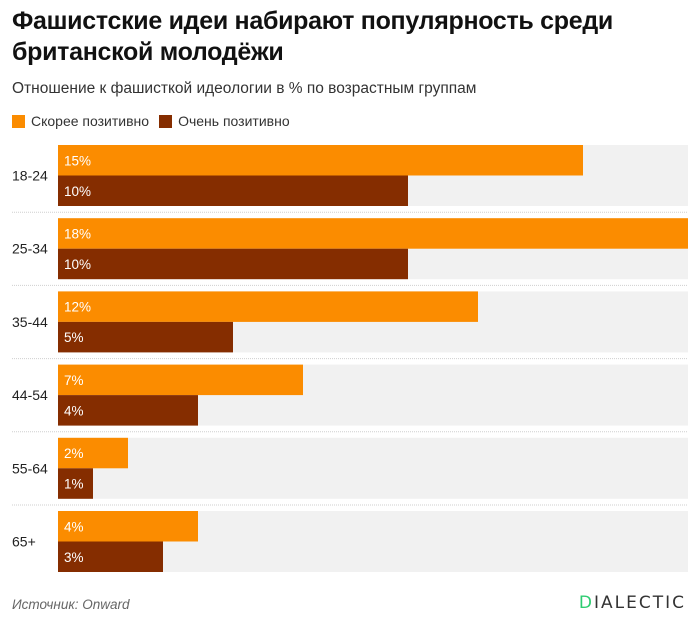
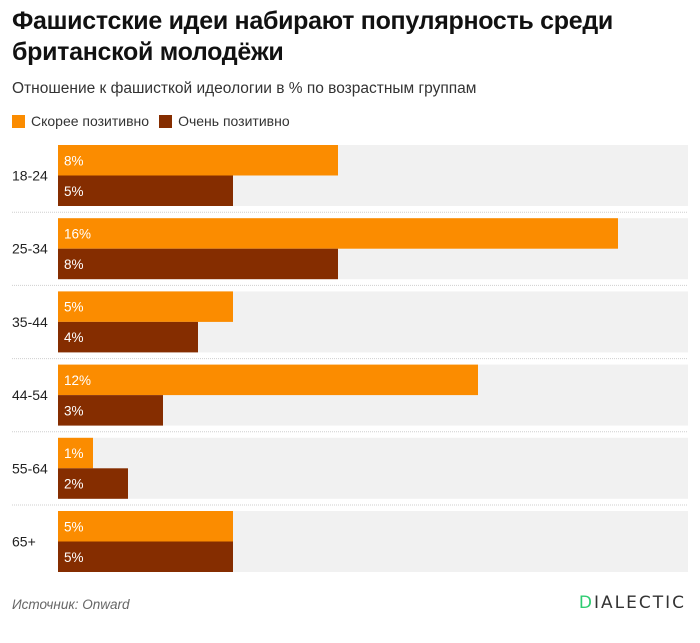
Скорее позитивно/18-24: 15% -> 8%
Очень позитивно/18-24: 10% -> 5%
Скорее позитивно/25-34: 18% -> 16%
Очень позитивно/25-34: 10% -> 8%
Скорее позитивно/35-44: 12% -> 5%
Очень позитивно/35-44: 5% -> 4%
Скорее позитивно/44-54: 7% -> 12%
Очень позитивно/44-54: 4% -> 3%
Скорее позитивно/55-64: 2% -> 1%
Очень позитивно/55-64: 1% -> 2%
Скорее позитивно/65+: 4% -> 5%
Очень позитивно/65+: 3% -> 5%
